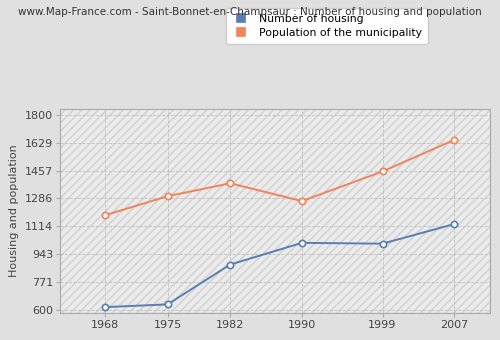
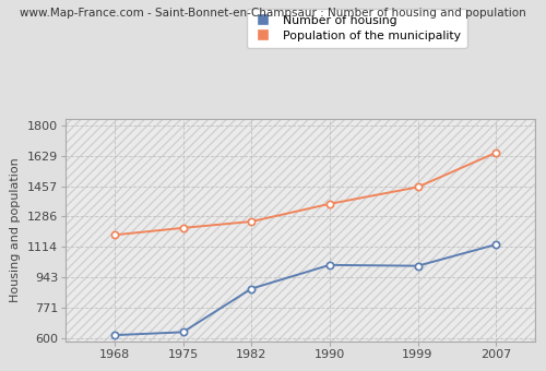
Population of the municipality/1975: 1300 -> 1220
Population of the municipality/1982: 1380 -> 1260
Population of the municipality/1990: 1270 -> 1360
